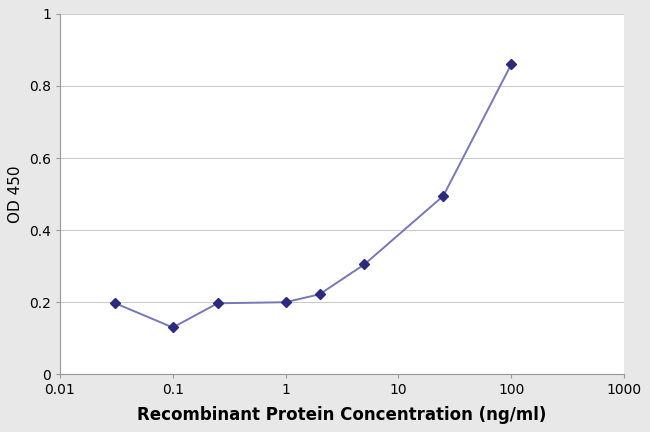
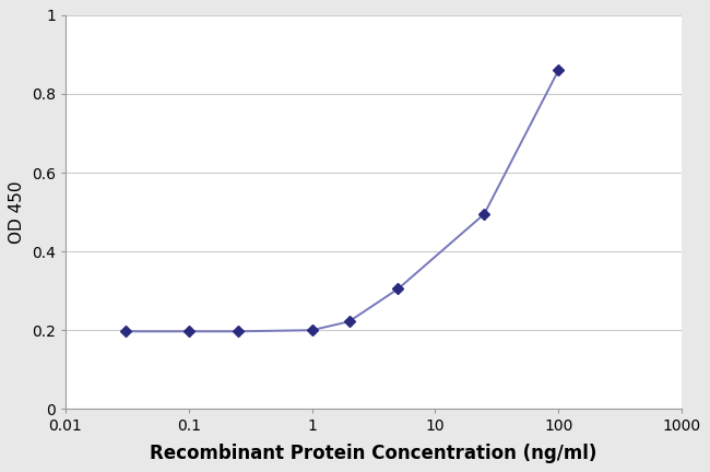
0.1: 0.130 -> 0.197
